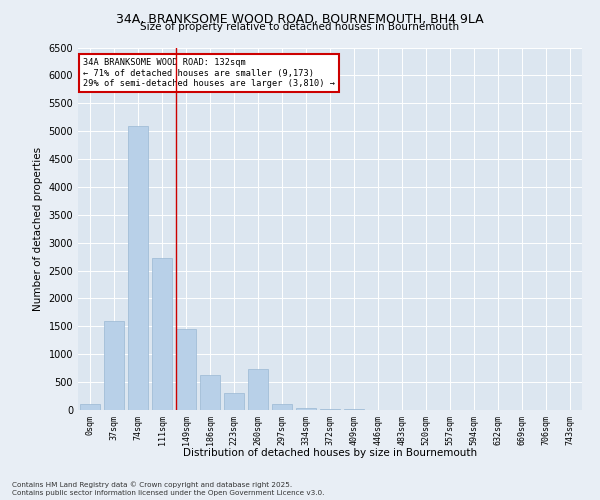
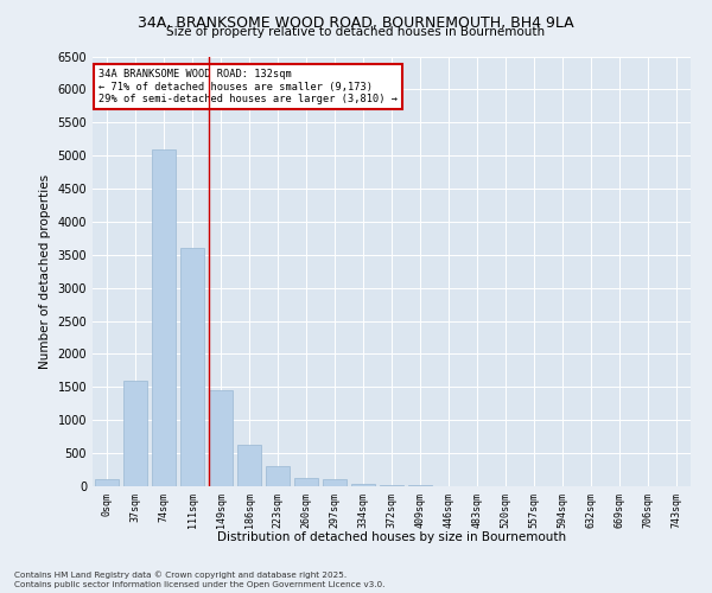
111sqm: 2720 -> 3600
260sqm: 740 -> 130
